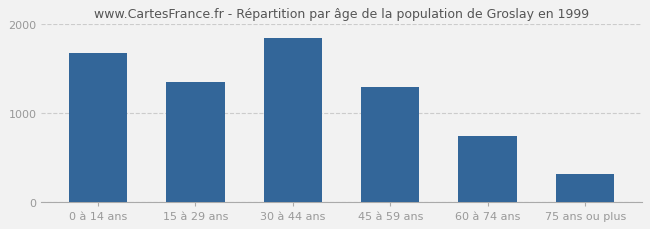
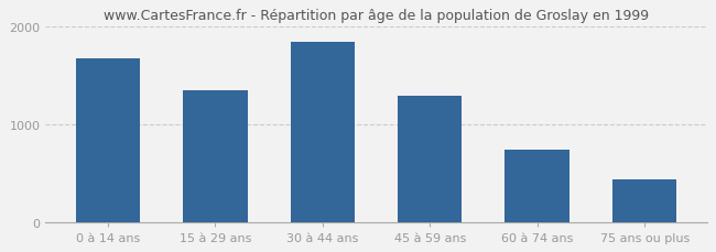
75 ans ou plus: 310 -> 440
